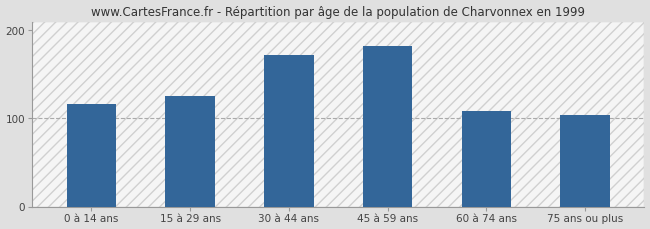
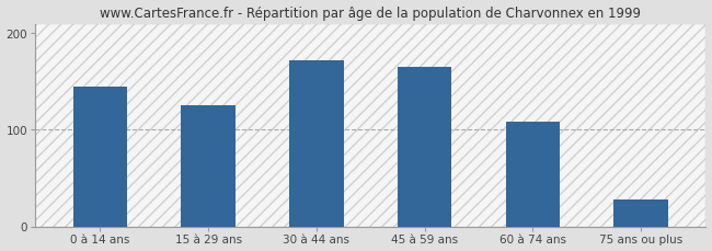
0 à 14 ans: 116 -> 145
45 à 59 ans: 182 -> 165
75 ans ou plus: 104 -> 28
